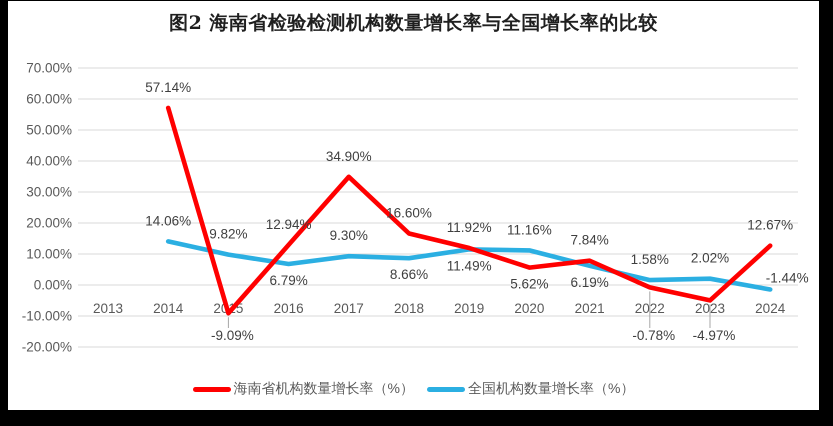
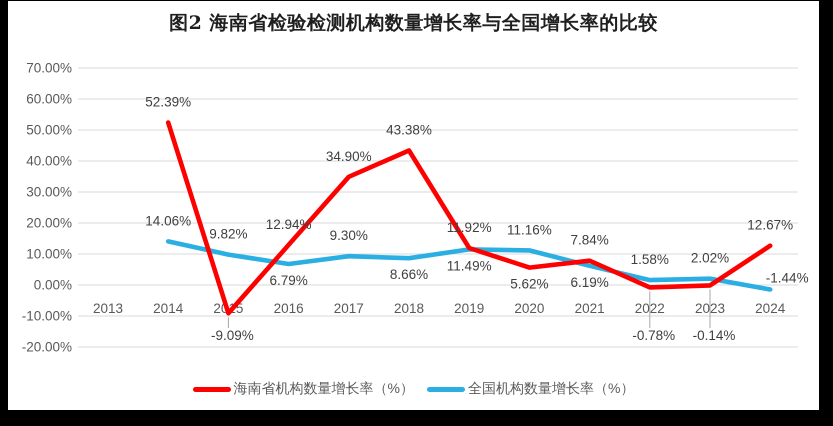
海南省机构数量增长率（%）/2014: 57.14% -> 52.39%
海南省机构数量增长率（%）/2018: 16.60% -> 43.38%
海南省机构数量增长率（%）/2023: -4.97% -> -0.14%
